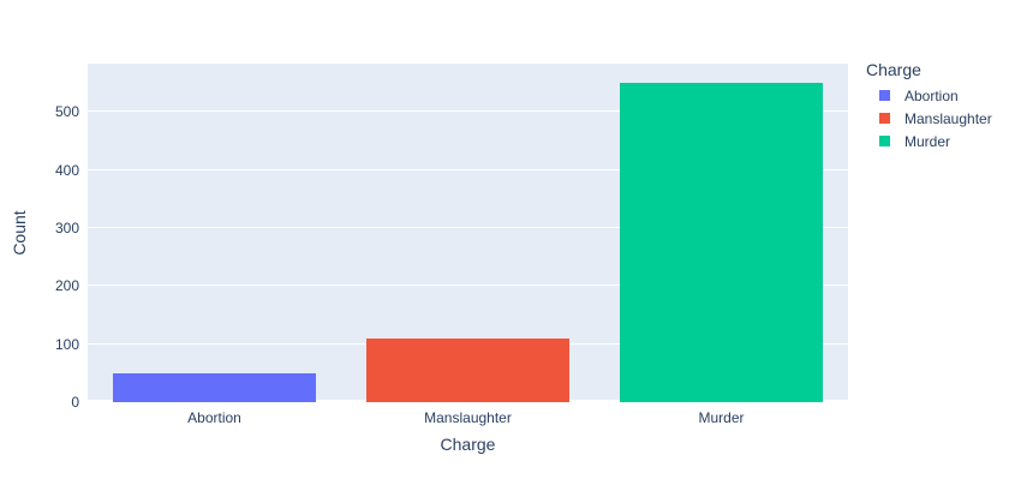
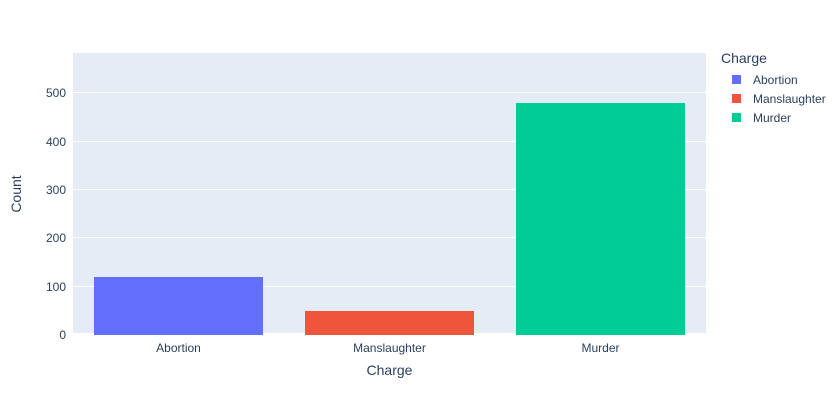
Abortion: 50 -> 120
Manslaughter: 110 -> 50
Murder: 550 -> 480
